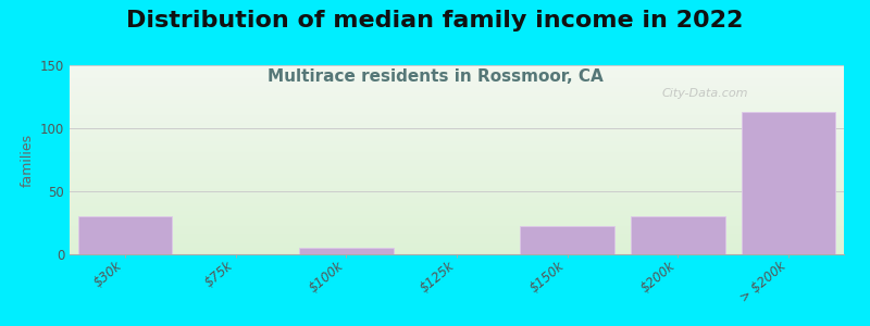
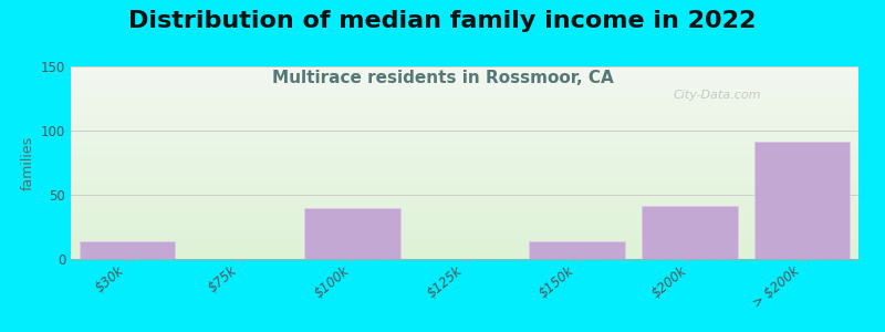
$30k: 30 -> 14
$100k: 5 -> 40
$150k: 22 -> 14
$200k: 30 -> 41
> $200k: 113 -> 91
